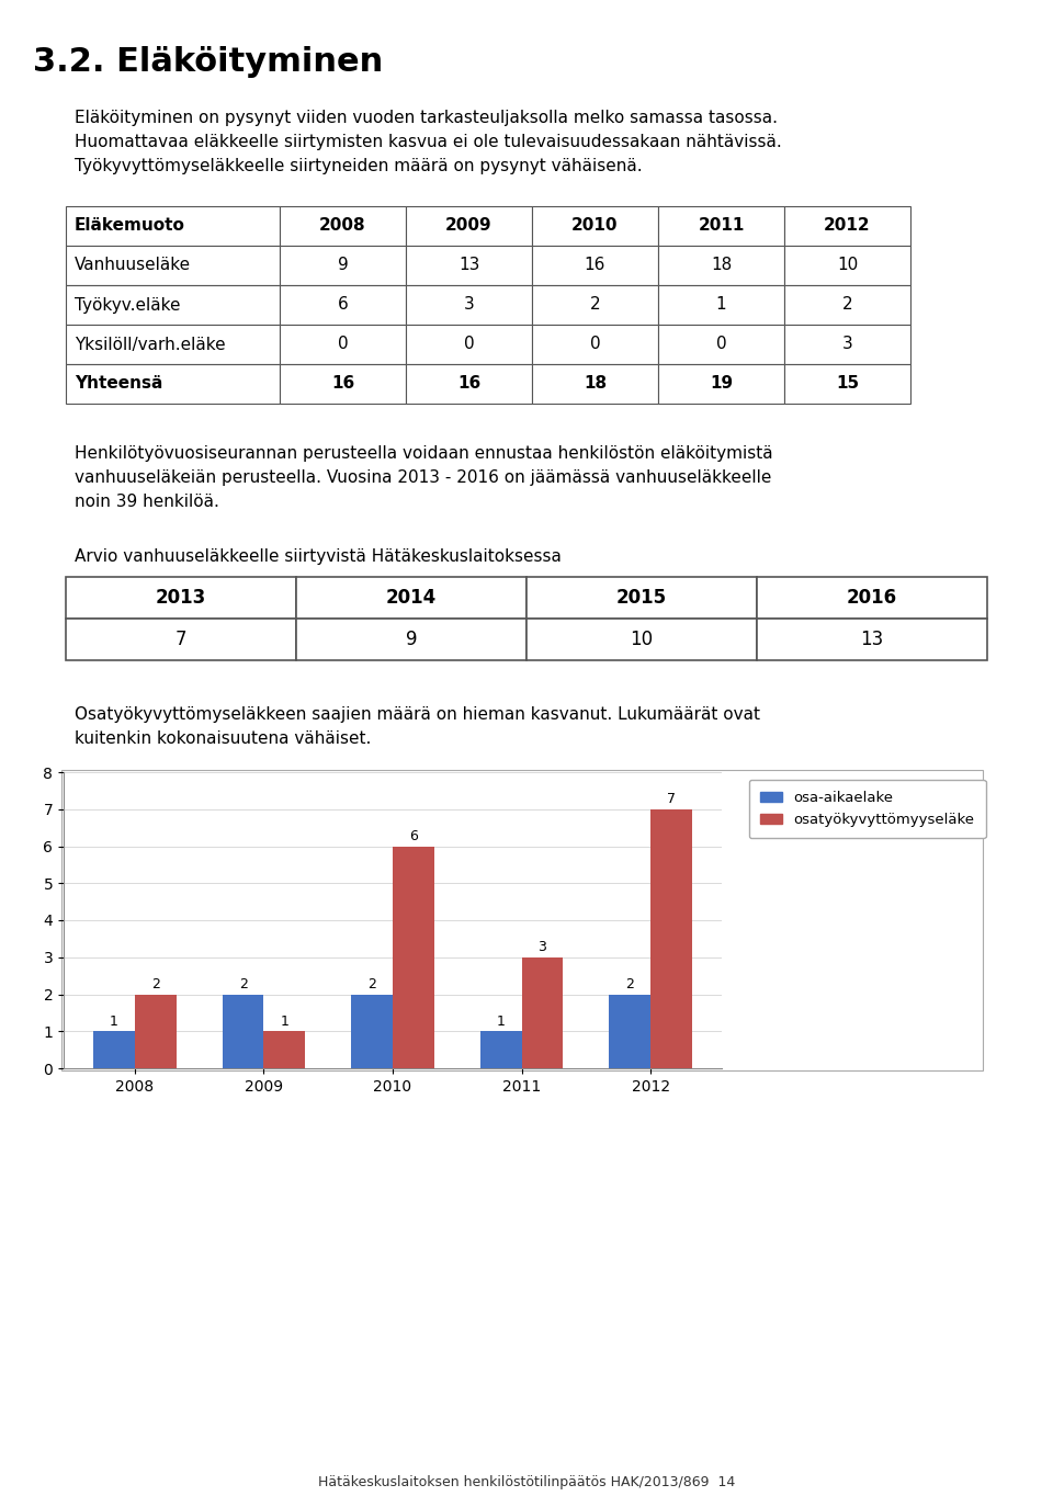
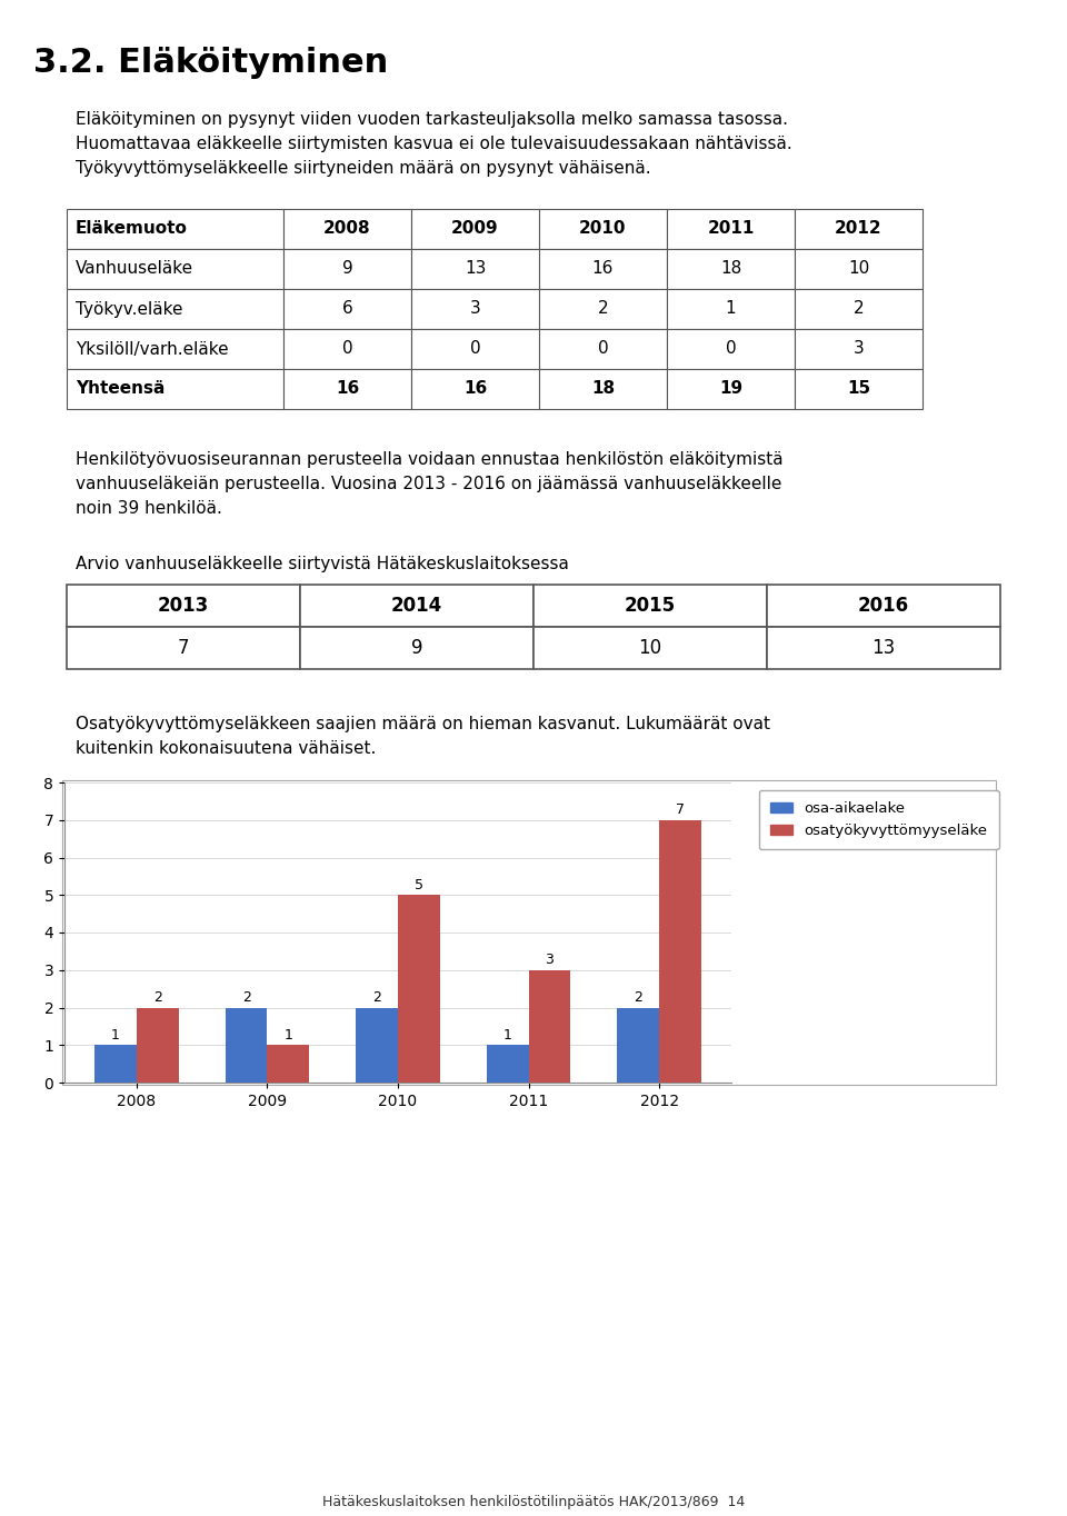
osatyökyvyttömyyseläke/2010: 6 -> 5
